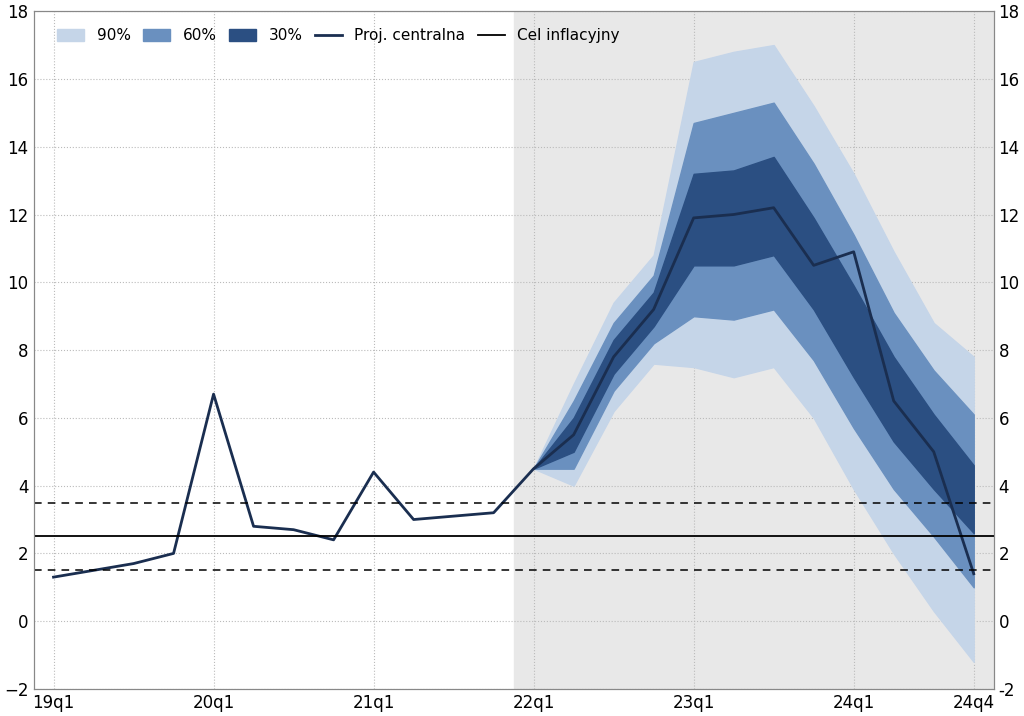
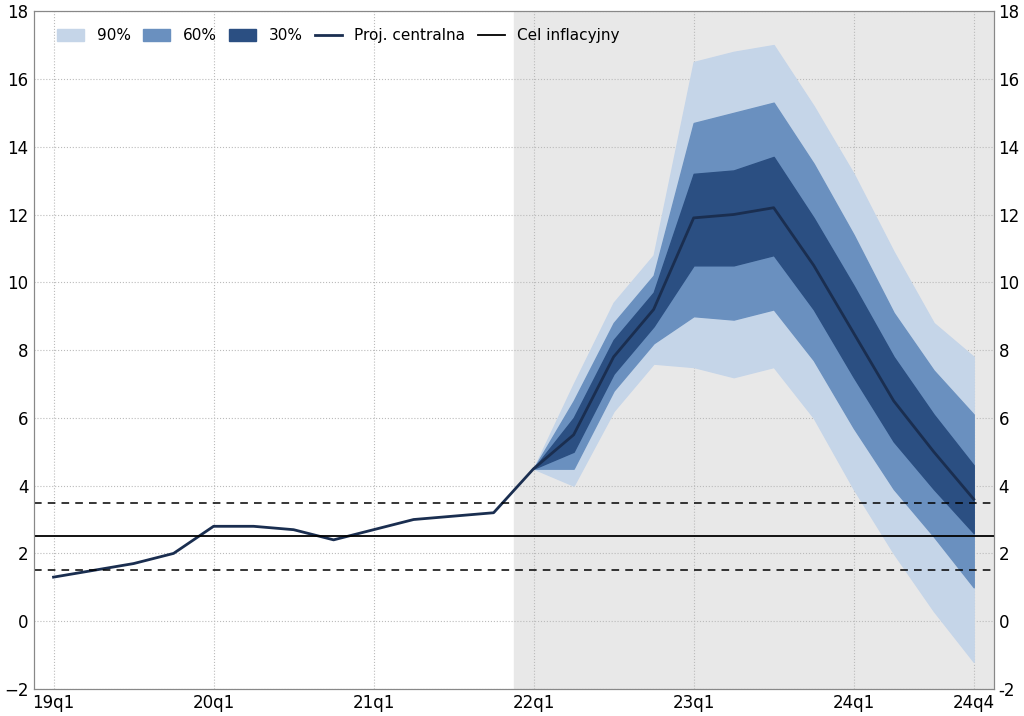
Proj. centralna/20q1: 6.7 -> 2.8
Proj. centralna/21q1: 4.4 -> 2.7
Proj. centralna/24q1: 10.9 -> 8.5
Proj. centralna/24q4: 1.4 -> 3.6
